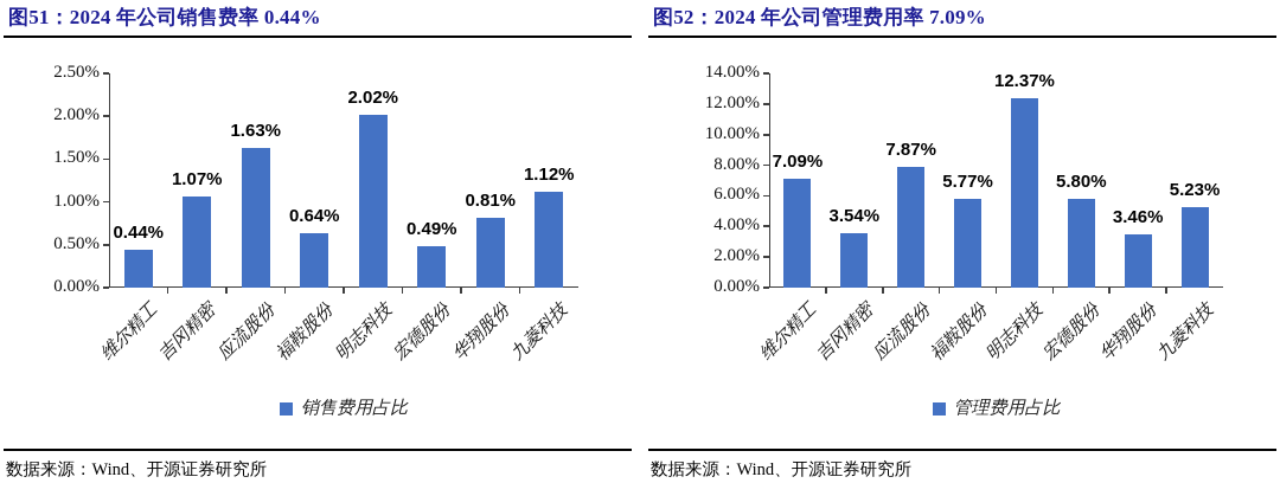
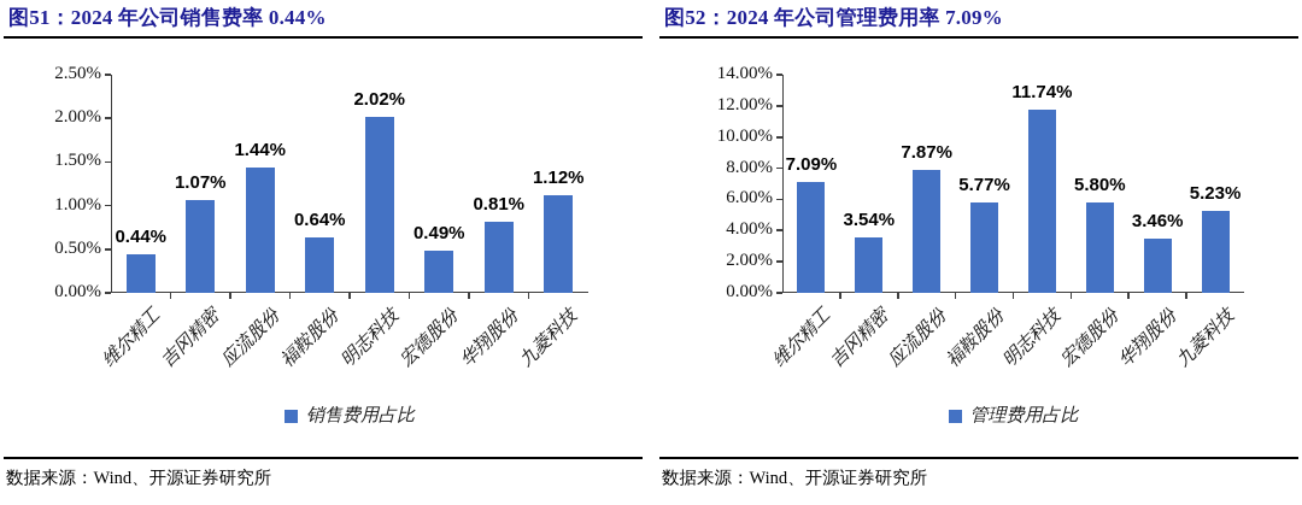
图51：2024 年公司销售费率 0.44%/应流股份: 1.63% -> 1.44%
图52：2024 年公司管理费用率 7.09%/明志科技: 12.37% -> 11.74%
